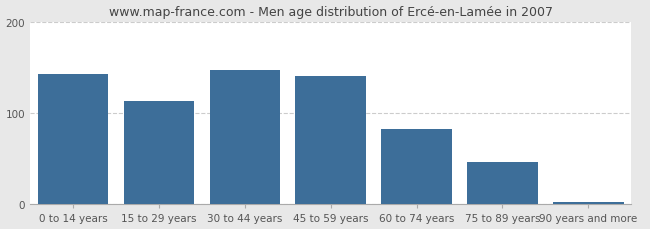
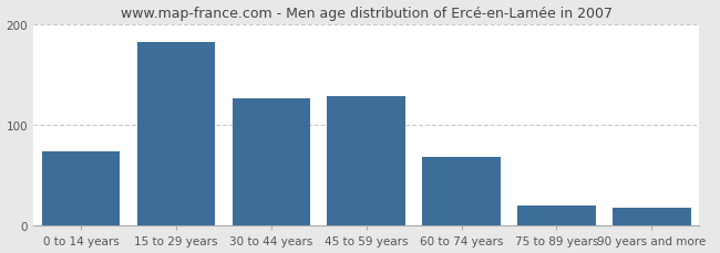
0 to 14 years: 143 -> 74
15 to 29 years: 113 -> 182
30 to 44 years: 147 -> 126
45 to 59 years: 140 -> 128
60 to 74 years: 82 -> 68
75 to 89 years: 46 -> 20
90 years and more: 3 -> 18
